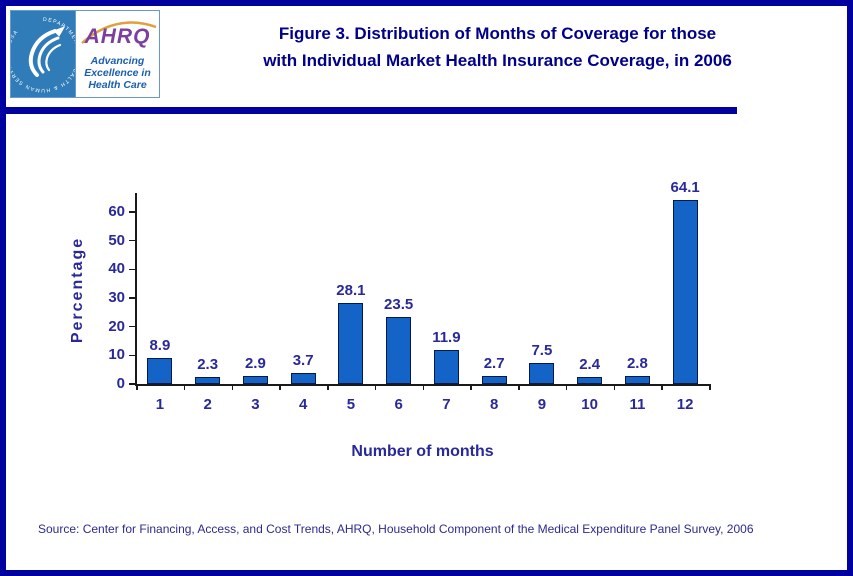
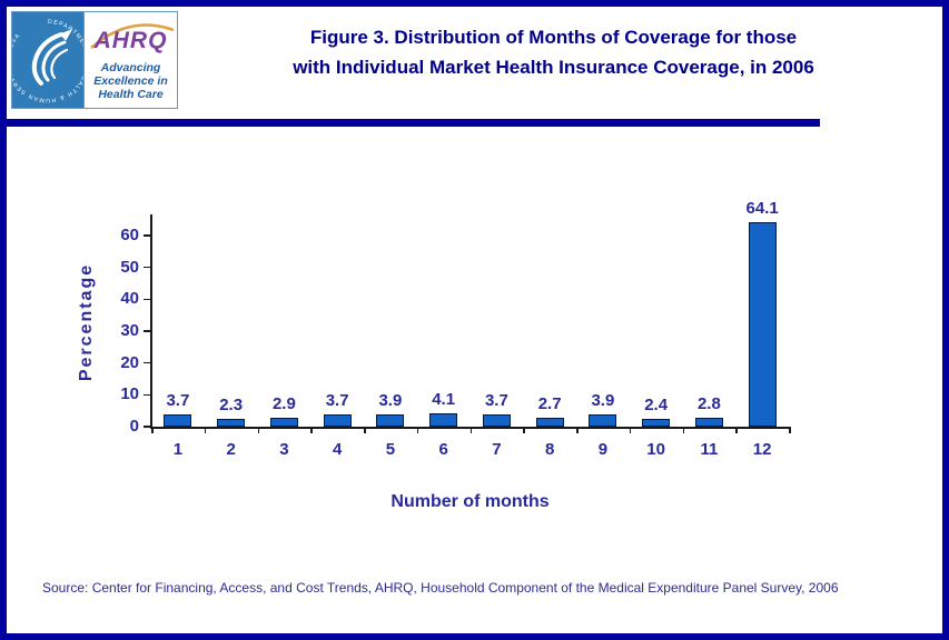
1: 8.9 -> 3.7
5: 28.1 -> 3.9
6: 23.5 -> 4.1
7: 11.9 -> 3.7
9: 7.5 -> 3.9
